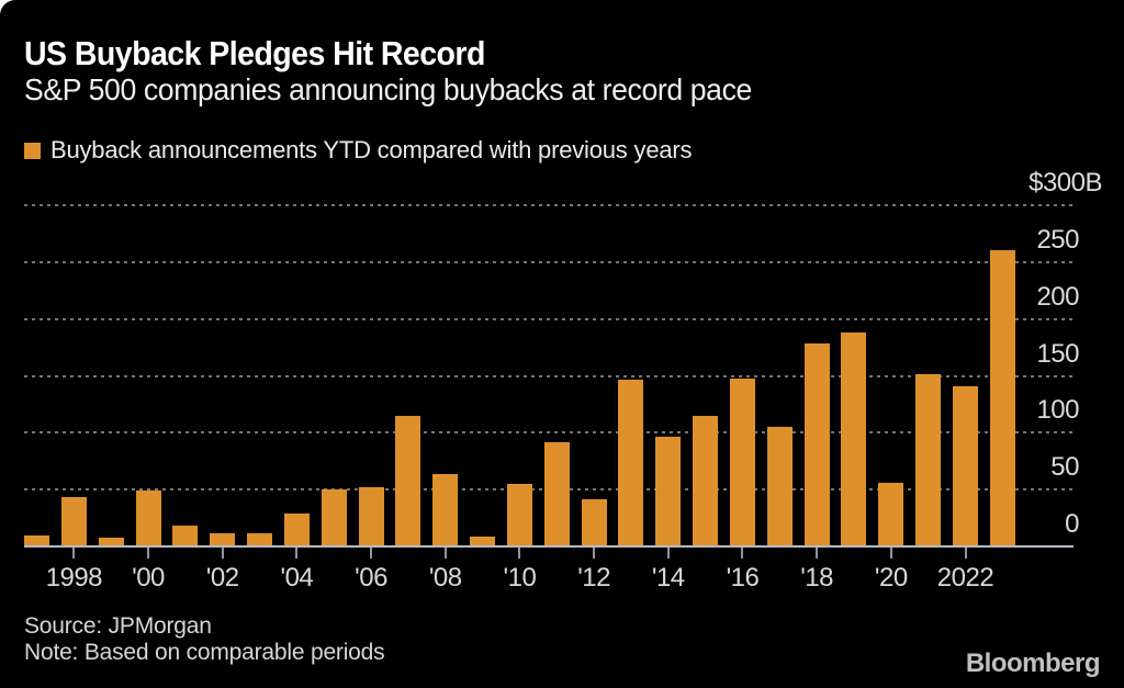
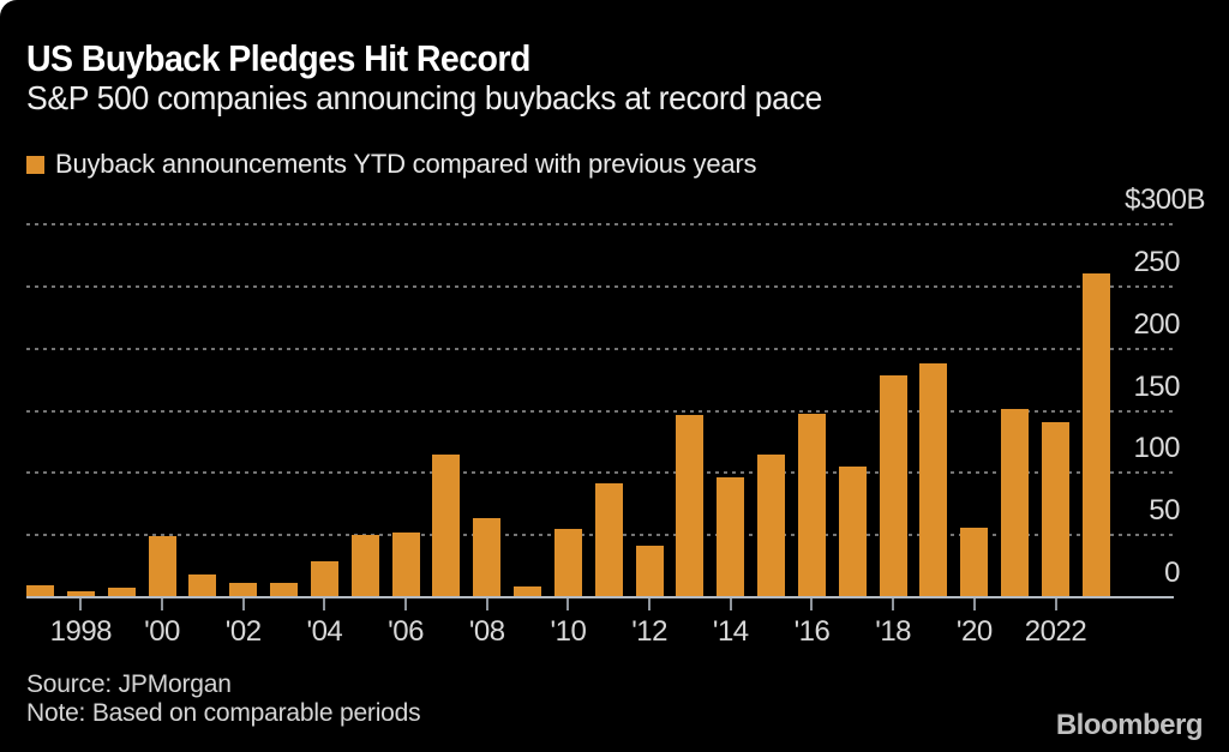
1998: 43 -> 5
